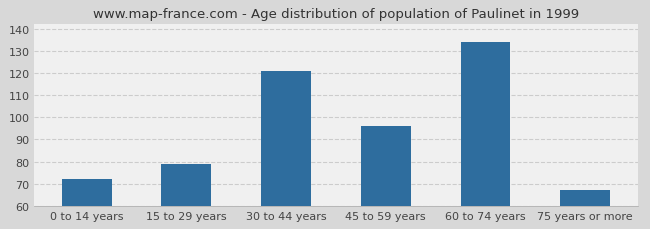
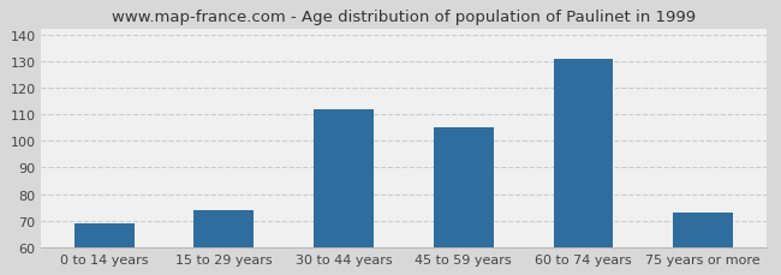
0 to 14 years: 72 -> 69
15 to 29 years: 79 -> 74
30 to 44 years: 121 -> 112
45 to 59 years: 96 -> 105
60 to 74 years: 134 -> 131
75 years or more: 67 -> 73
